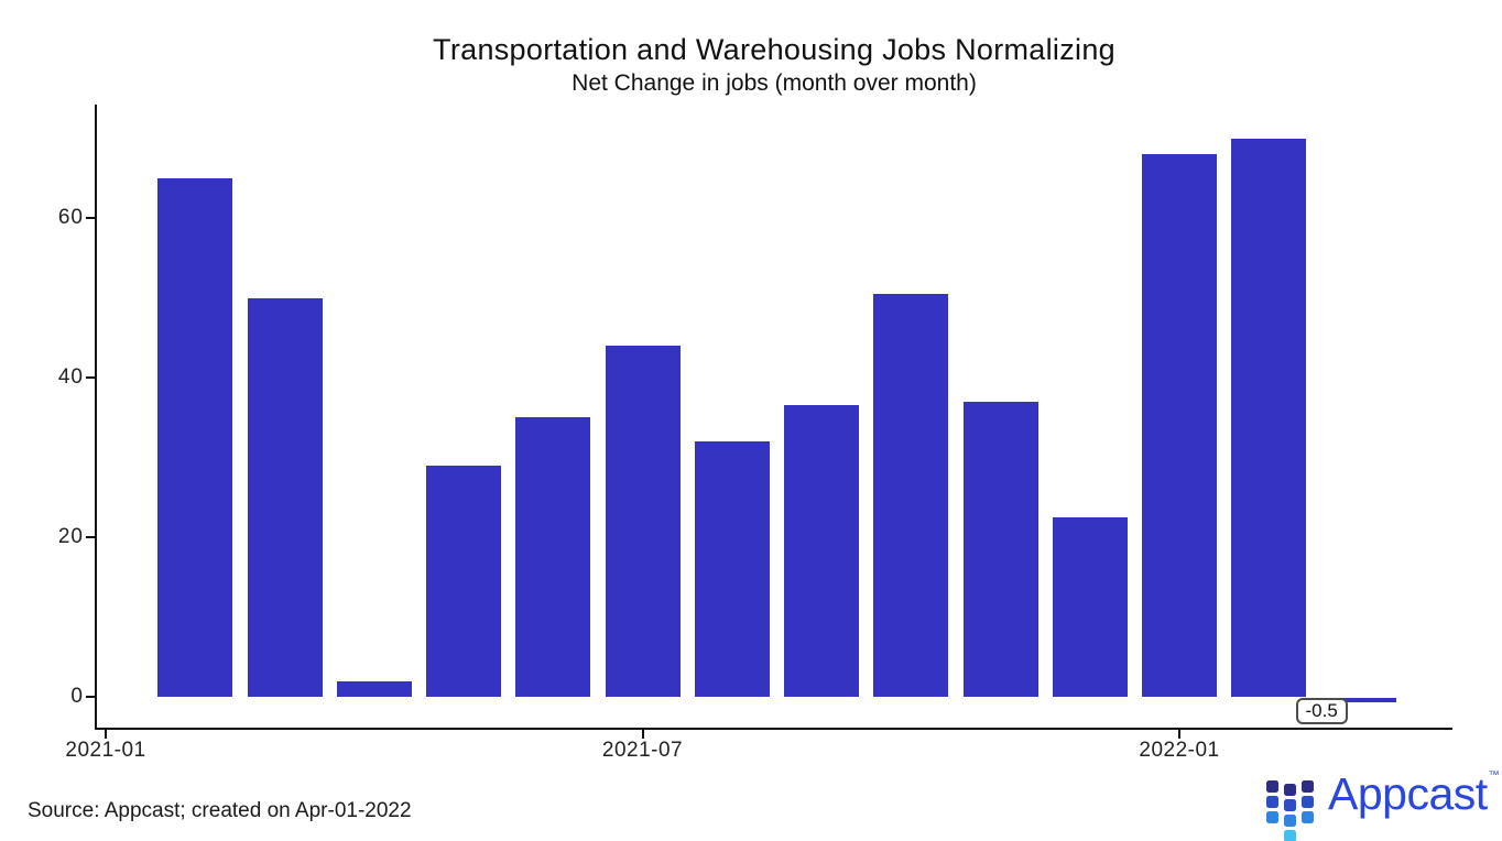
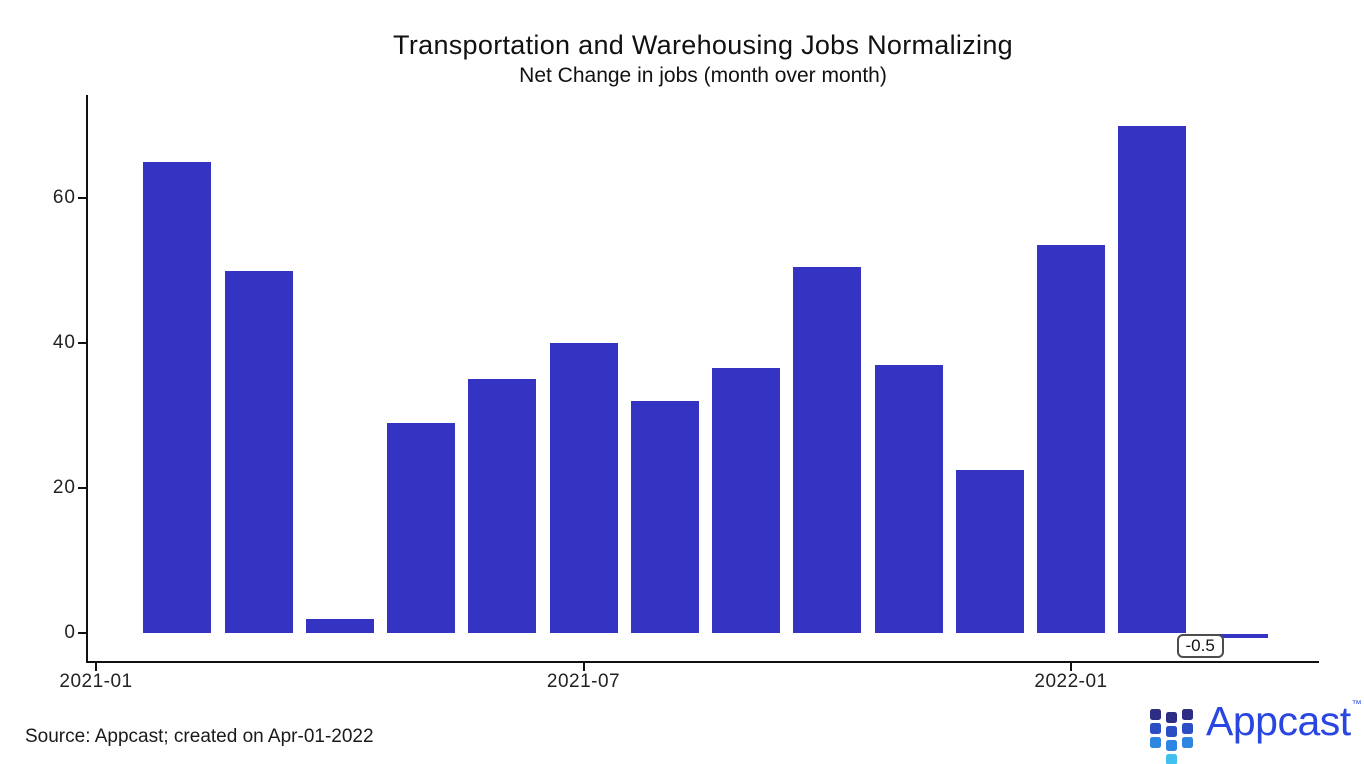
2021-07: 44 -> 40
2022-01: 68 -> 54
